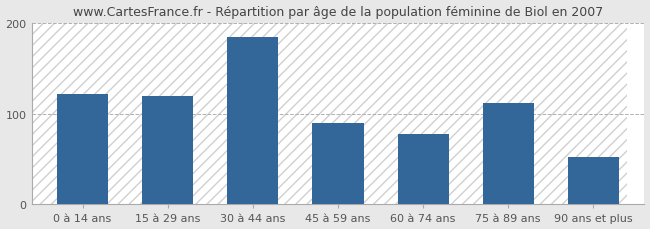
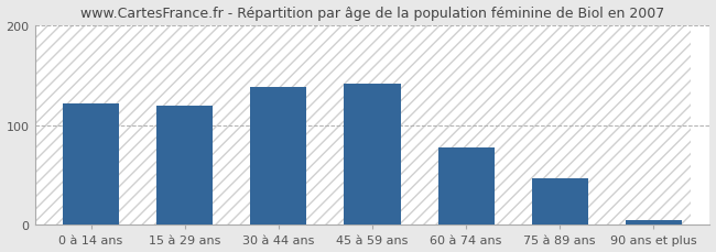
30 à 44 ans: 184 -> 138
45 à 59 ans: 90 -> 142
75 à 89 ans: 112 -> 47
90 ans et plus: 52 -> 5
